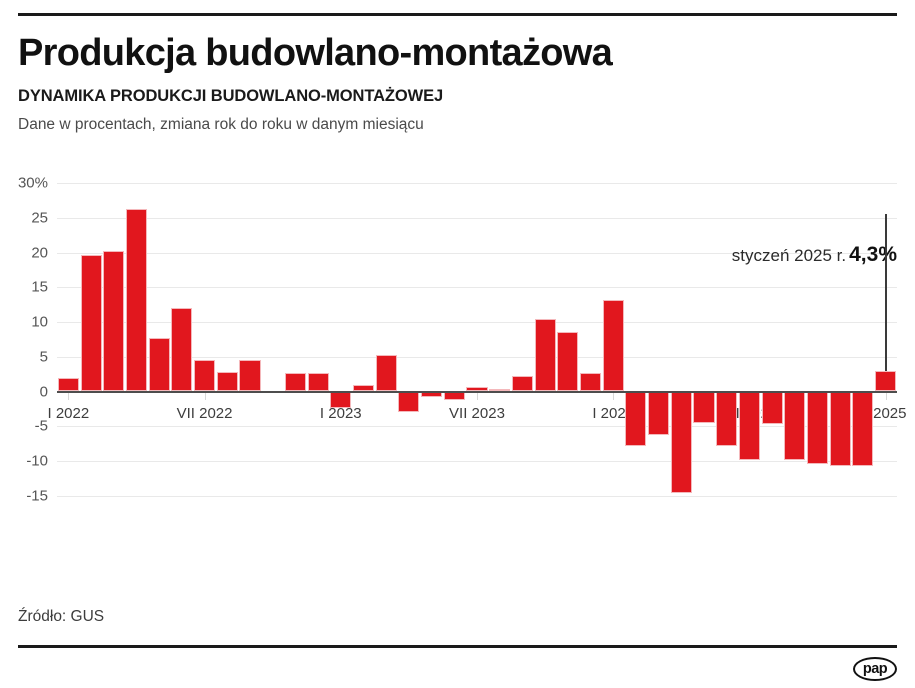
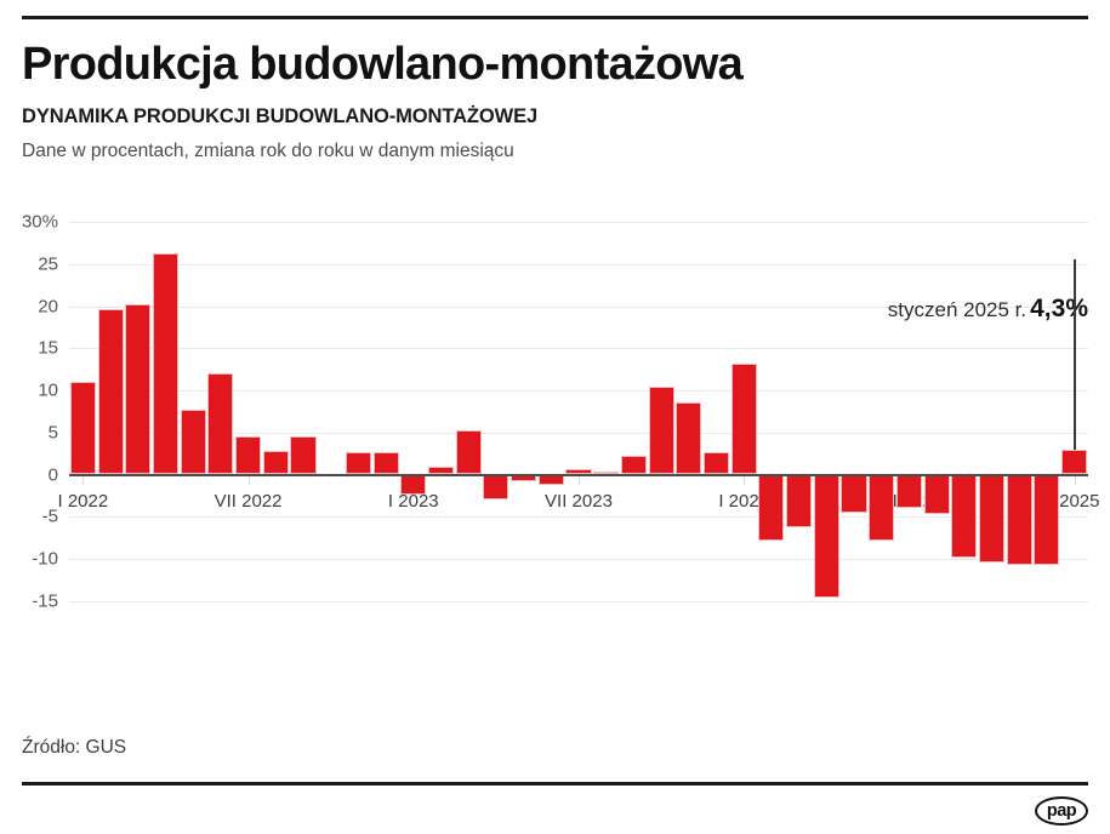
I 2022: 2% -> 11%
VII 2024: -10% -> -4%
